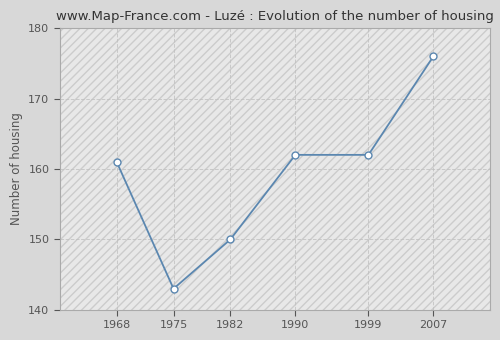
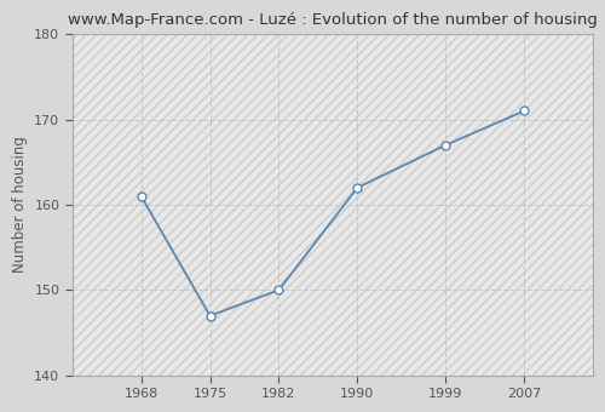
1975: 143 -> 147
1999: 162 -> 167
2007: 176 -> 171
